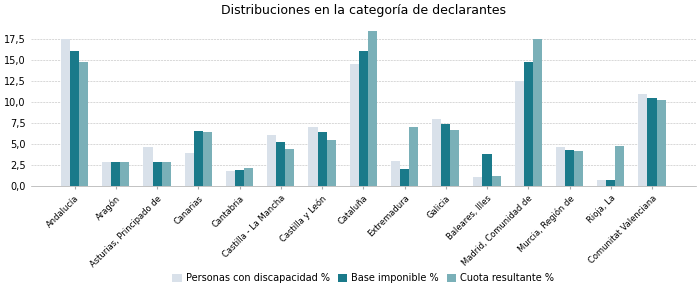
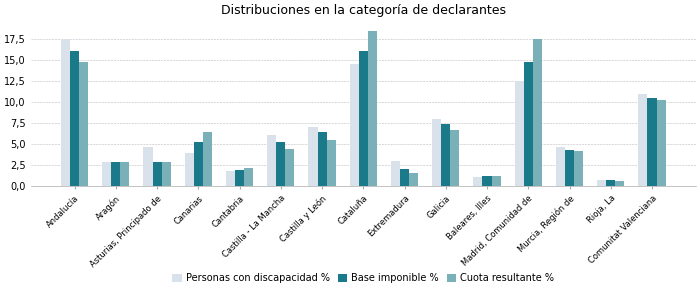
Base imponible %/Canarias: 6,6 -> 5,3
Cuota resultante %/Extremadura: 7,0 -> 1,6
Base imponible %/Baleares, Illes: 3,8 -> 1,2
Cuota resultante %/Rioja, La: 4,8 -> 0,6
